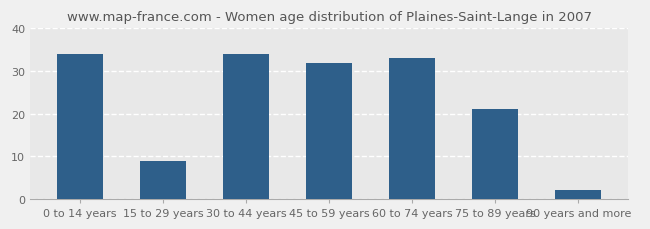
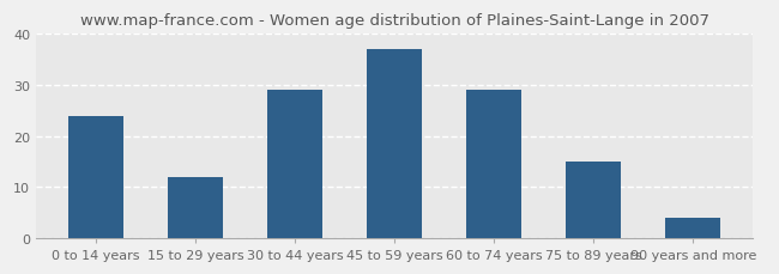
0 to 14 years: 34 -> 24
15 to 29 years: 9 -> 12
30 to 44 years: 34 -> 29
45 to 59 years: 32 -> 37
60 to 74 years: 33 -> 29
75 to 89 years: 21 -> 15
90 years and more: 2 -> 4
